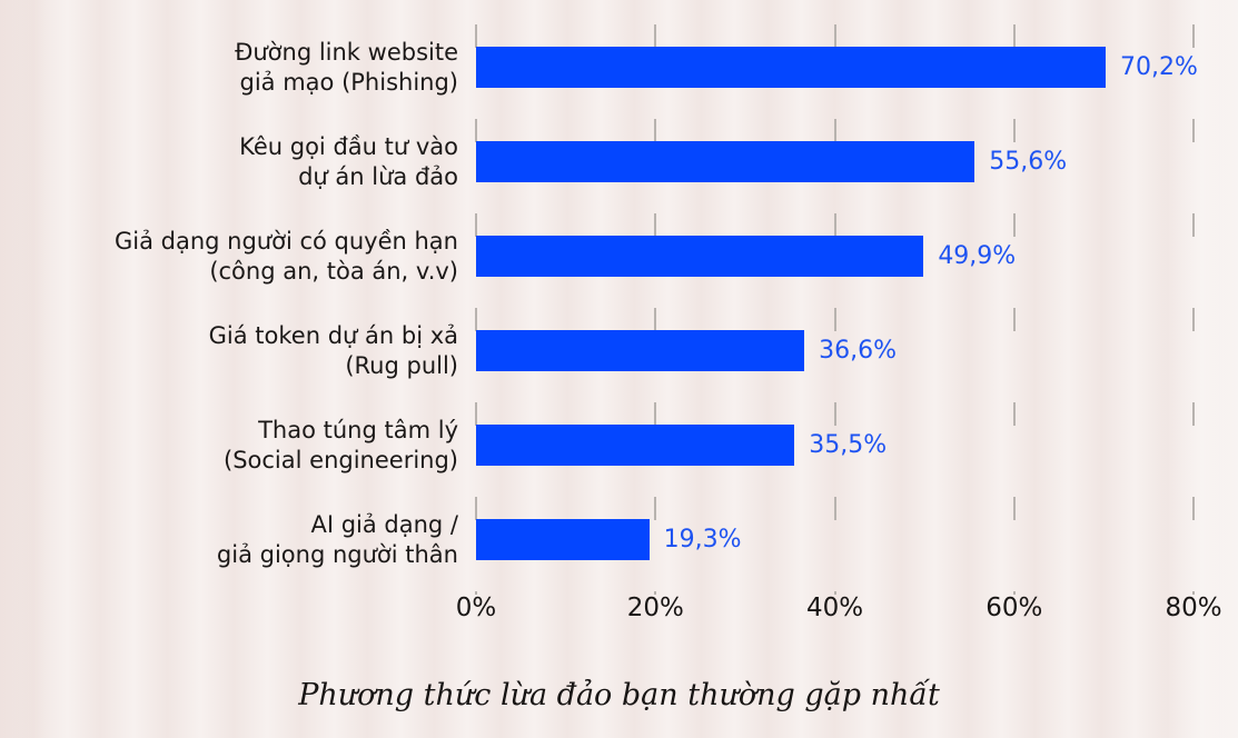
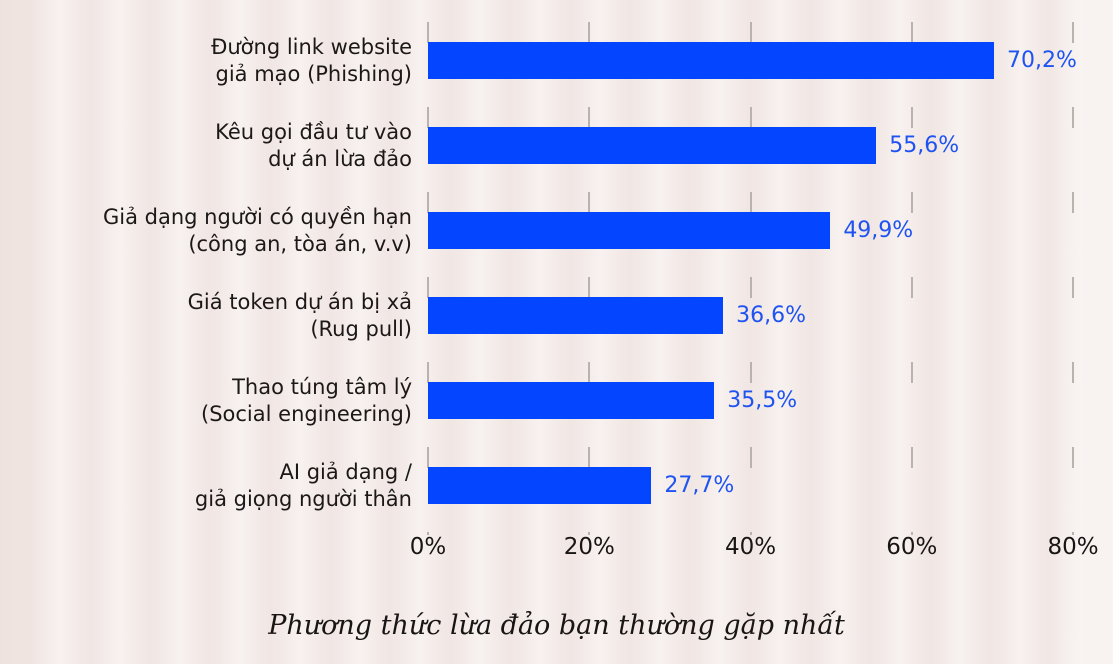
AI giả dạng / giả giọng người thân: 19,3% -> 27,7%
